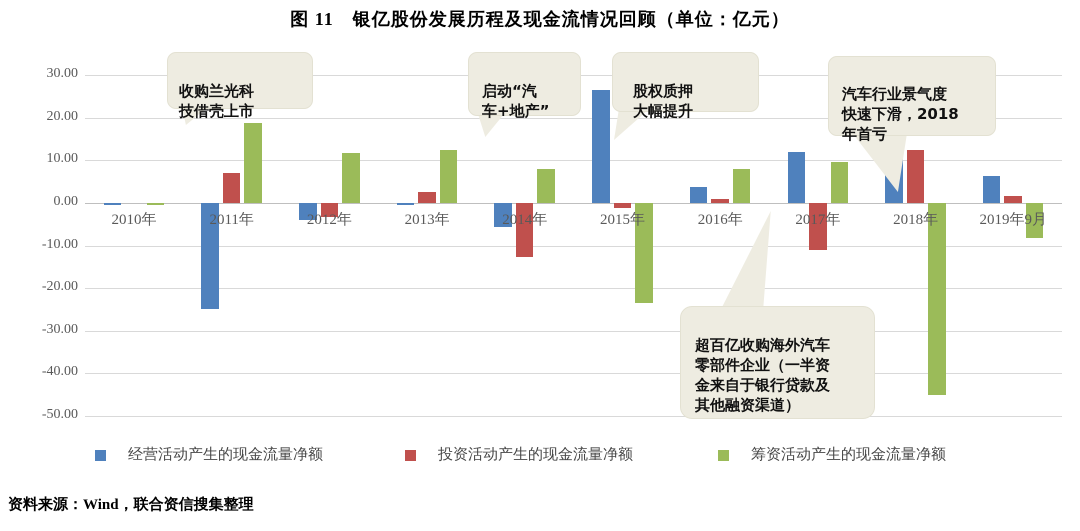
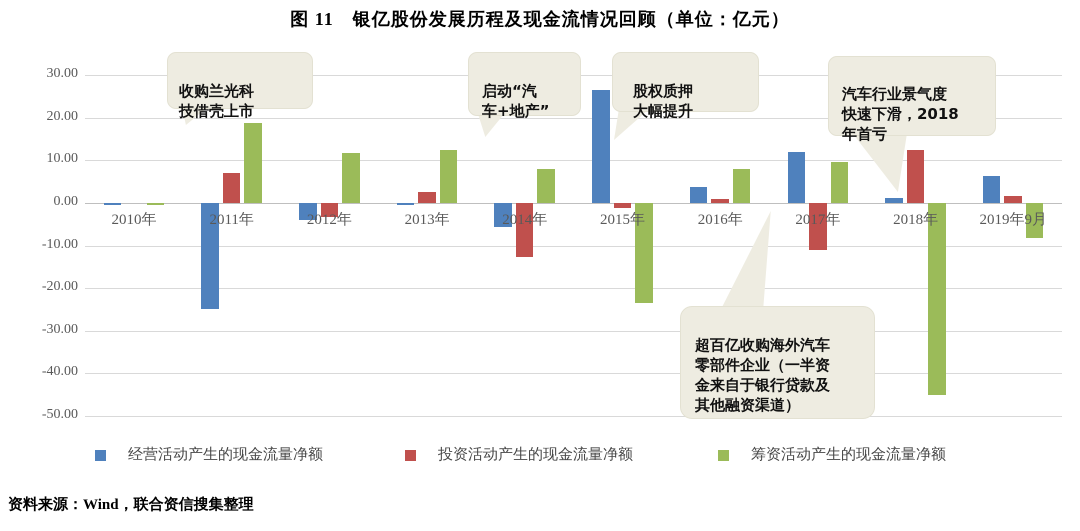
经营活动产生的现金流量净额/2018年: 11 -> 1
